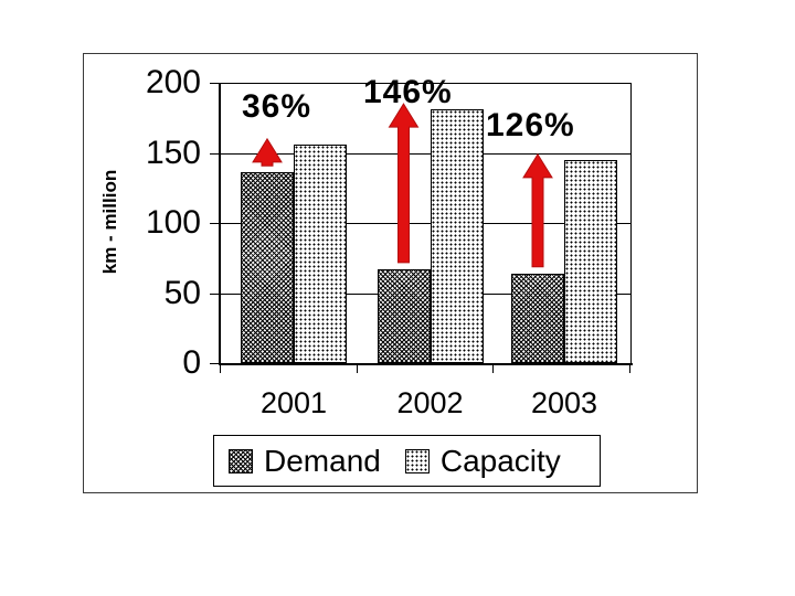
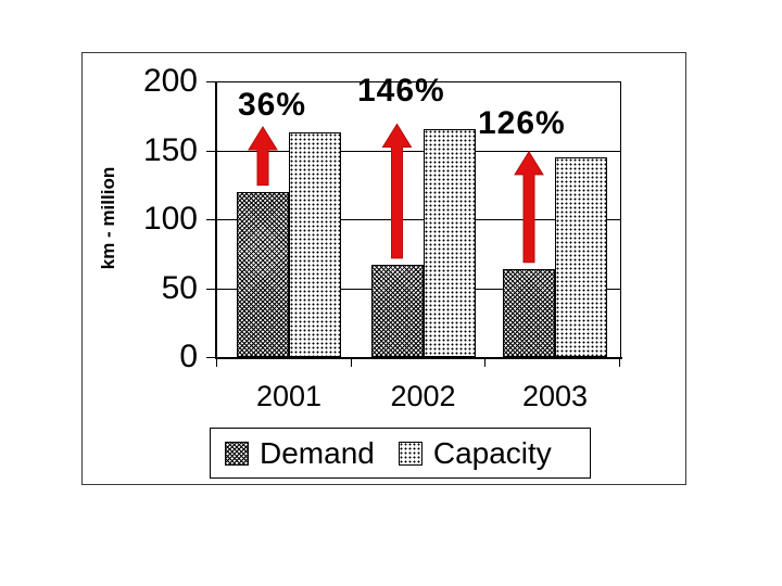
Demand/2001: 136 -> 120
Capacity/2001: 156 -> 163
Capacity/2002: 181 -> 165
